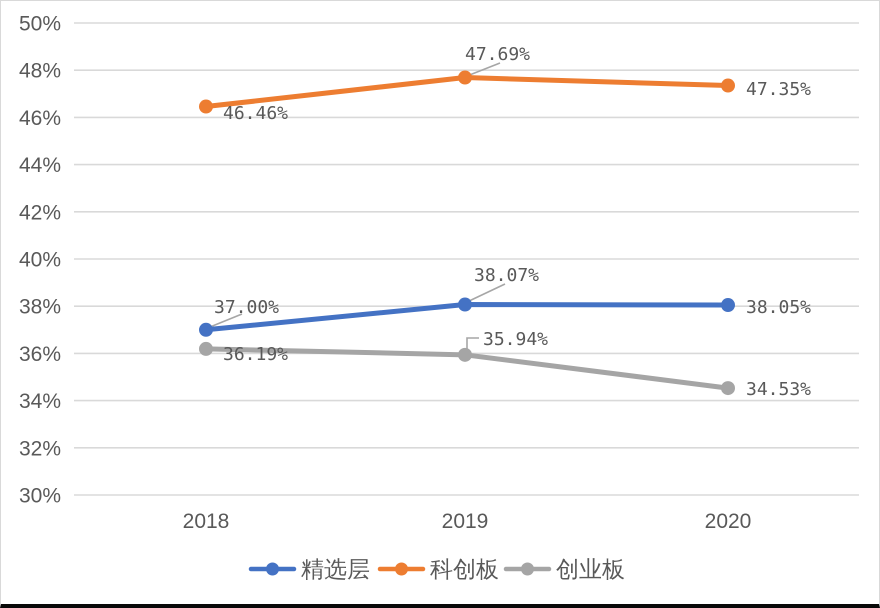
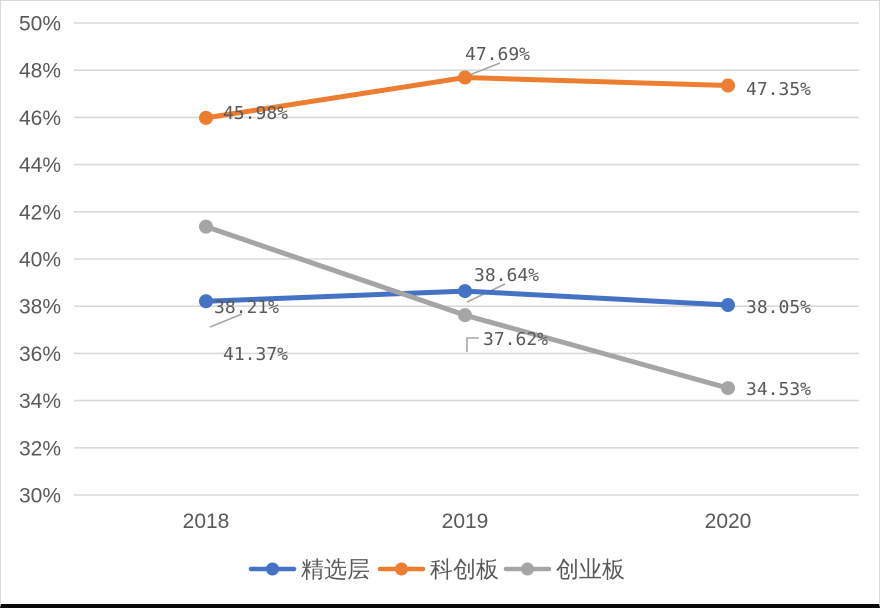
精选层/2018: 37.00% -> 38.21%
科创板/2018: 46.46% -> 45.98%
创业板/2018: 36.19% -> 41.37%
精选层/2019: 38.07% -> 38.64%
创业板/2019: 35.94% -> 37.62%
